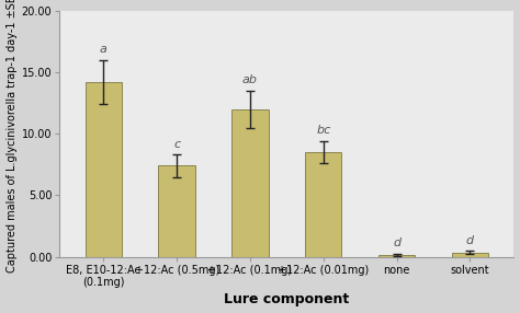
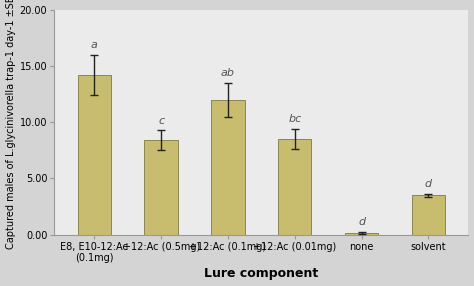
+12:Ac (0.5mg): 7.4 -> 8.4
solvent: 0.3 -> 3.5
